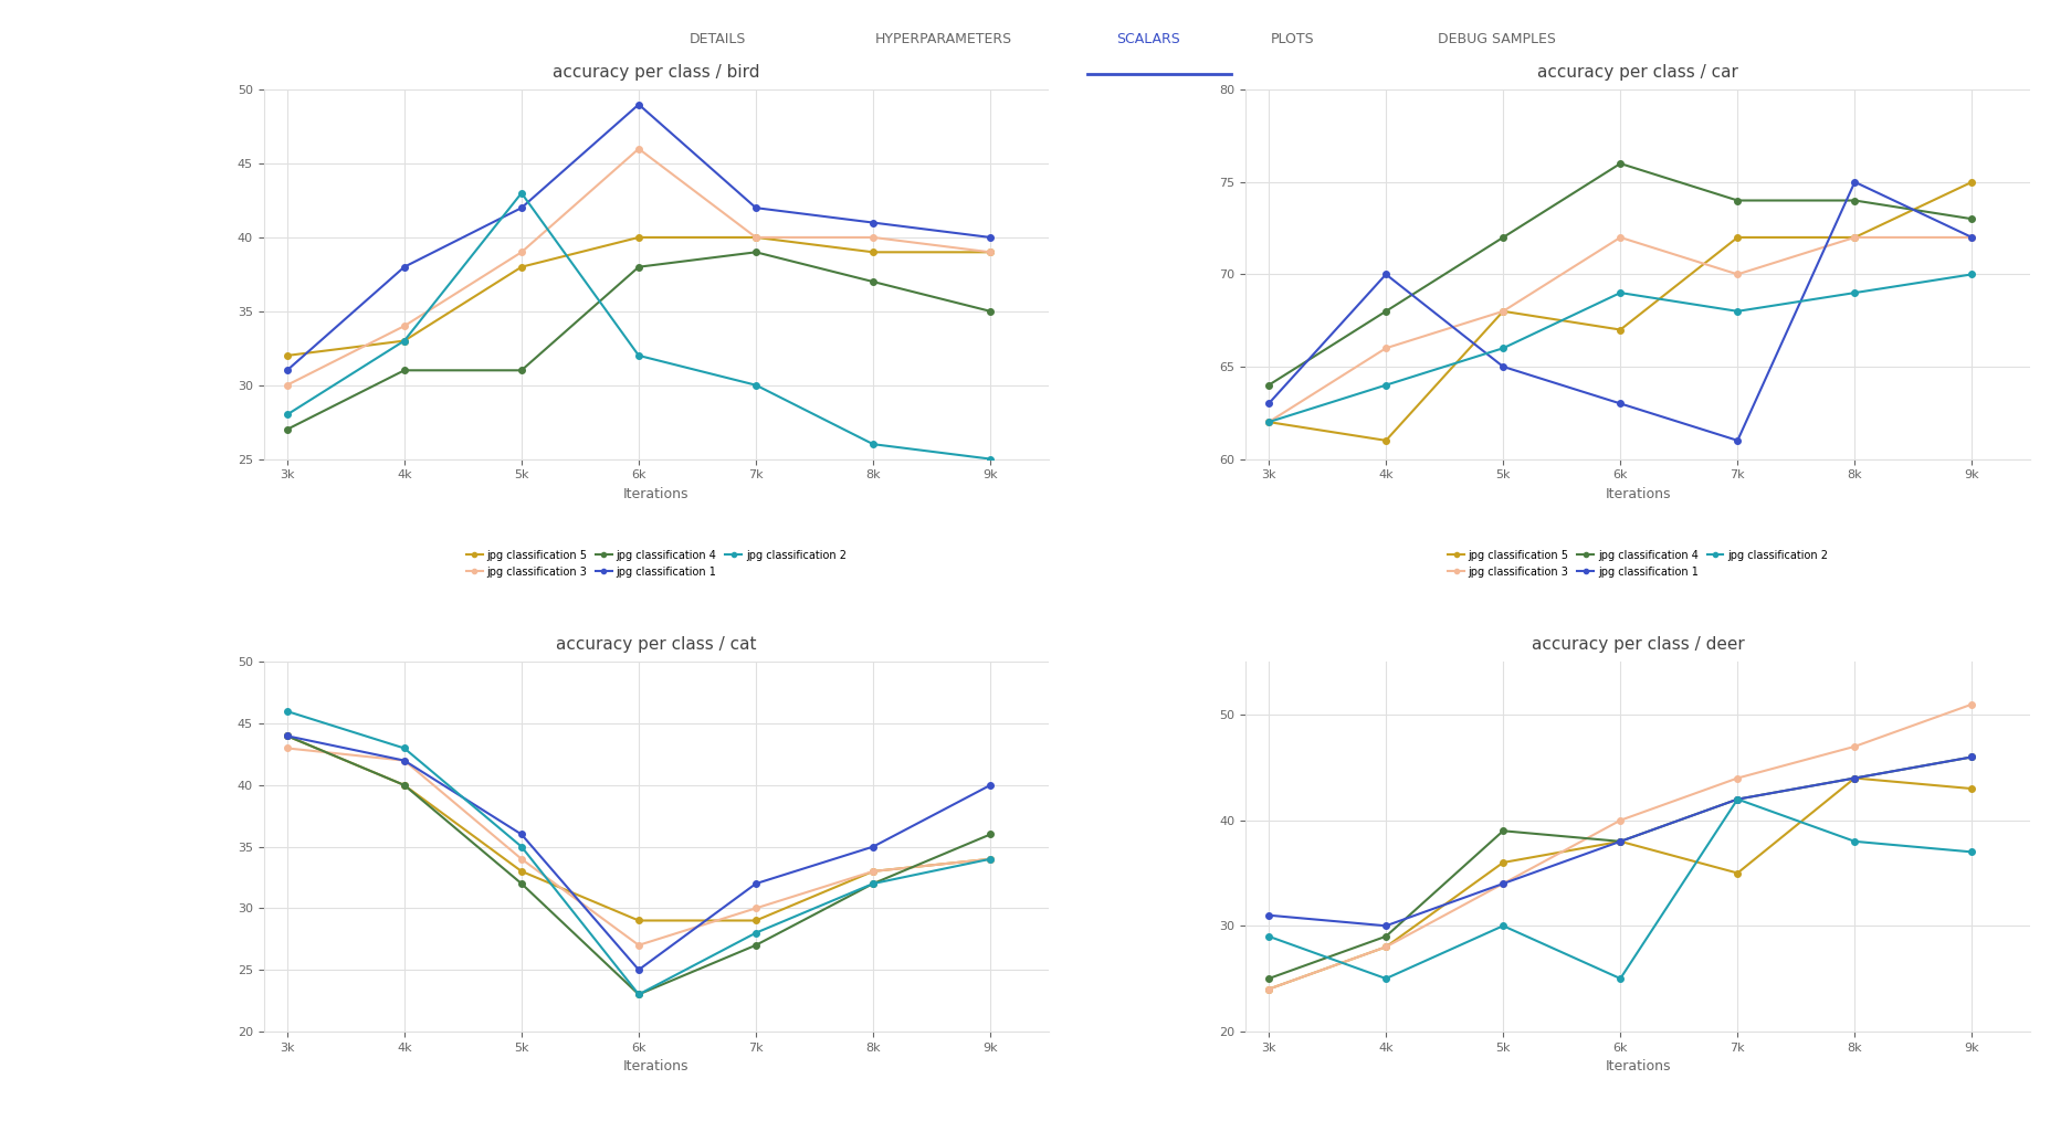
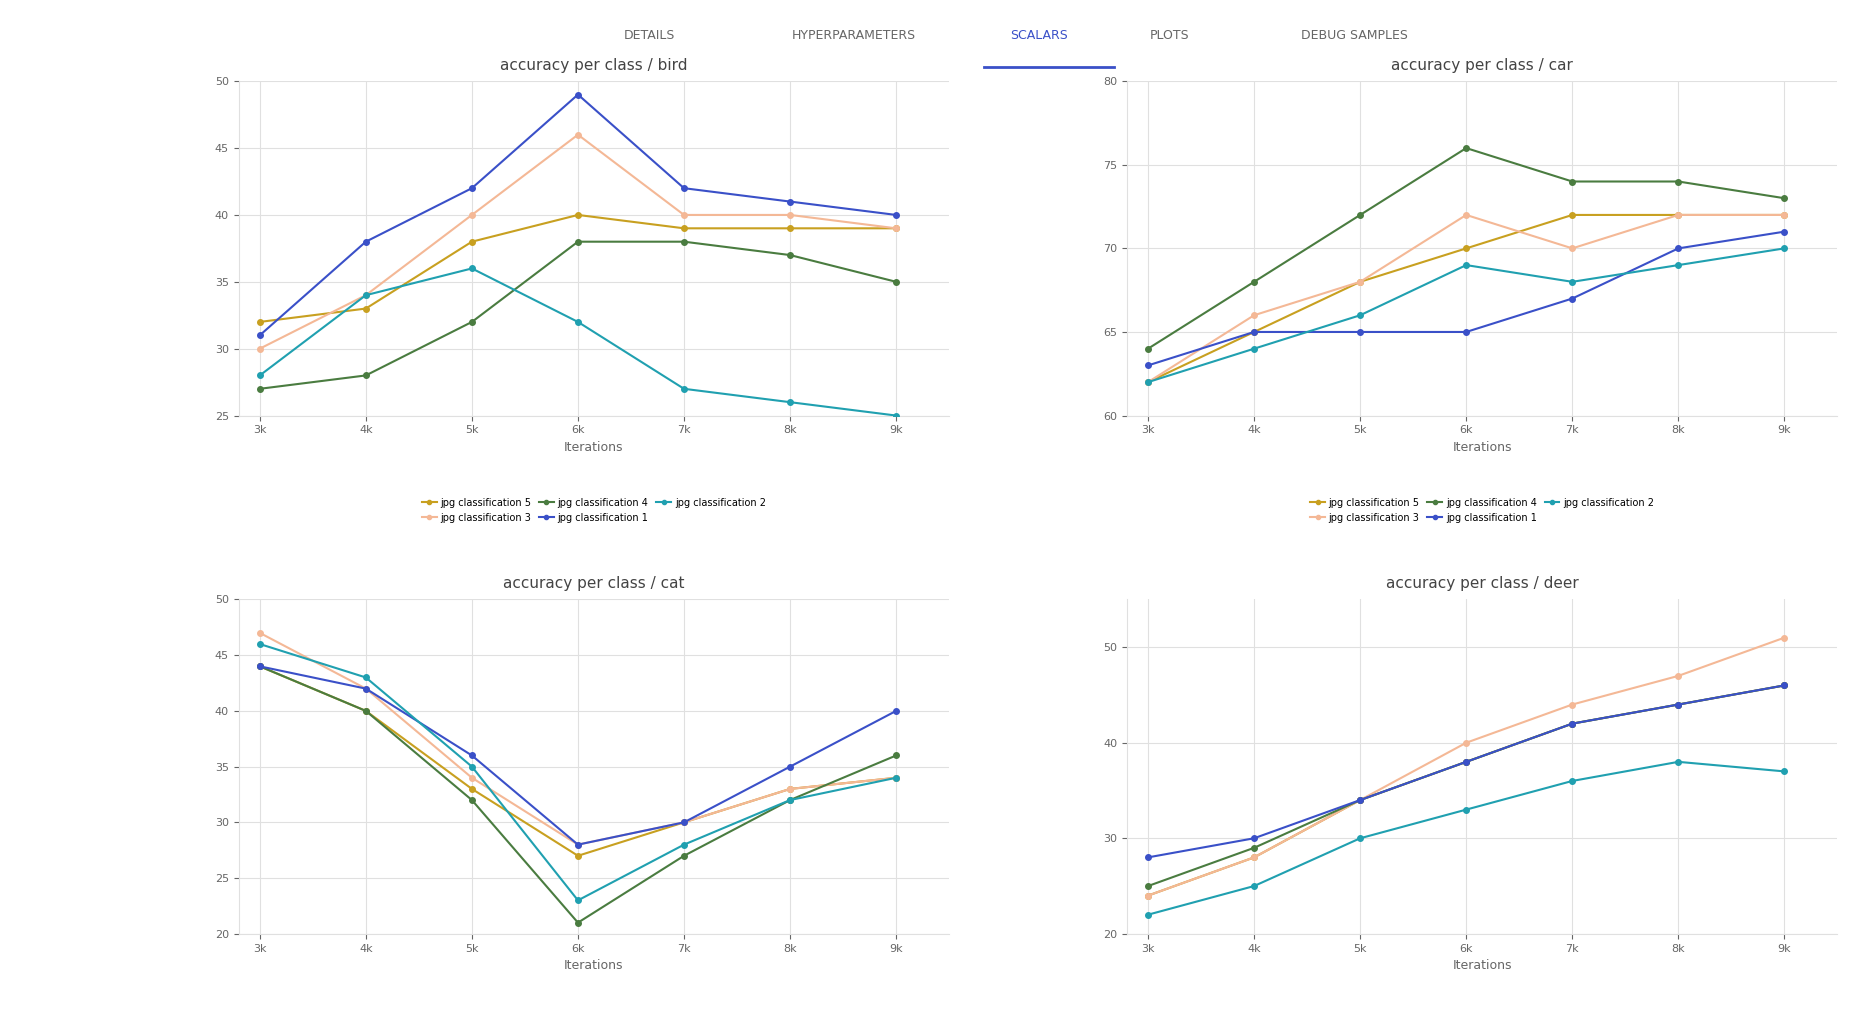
accuracy per class / bird/jpg classification 4/4k: 31 -> 28
accuracy per class / bird/jpg classification 2/4k: 33 -> 34
accuracy per class / bird/jpg classification 3/5k: 39 -> 40
accuracy per class / bird/jpg classification 4/5k: 31 -> 32
accuracy per class / bird/jpg classification 2/5k: 43 -> 36
accuracy per class / bird/jpg classification 5/7k: 40 -> 39
accuracy per class / bird/jpg classification 4/7k: 39 -> 38
accuracy per class / bird/jpg classification 2/7k: 30 -> 27
accuracy per class / car/jpg classification 5/4k: 61 -> 65
accuracy per class / car/jpg classification 1/4k: 70 -> 65
accuracy per class / car/jpg classification 5/6k: 67 -> 70
accuracy per class / car/jpg classification 1/6k: 63 -> 65
accuracy per class / car/jpg classification 1/7k: 61 -> 67
accuracy per class / car/jpg classification 1/8k: 75 -> 70
accuracy per class / car/jpg classification 5/9k: 75 -> 72
accuracy per class / car/jpg classification 1/9k: 72 -> 71
accuracy per class / cat/jpg classification 3/3k: 43 -> 47
accuracy per class / cat/jpg classification 5/6k: 29 -> 27
accuracy per class / cat/jpg classification 3/6k: 27 -> 28
accuracy per class / cat/jpg classification 4/6k: 23 -> 21
accuracy per class / cat/jpg classification 1/6k: 25 -> 28
accuracy per class / cat/jpg classification 5/7k: 29 -> 30
accuracy per class / cat/jpg classification 1/7k: 32 -> 30
accuracy per class / deer/jpg classification 1/3k: 31 -> 28
accuracy per class / deer/jpg classification 2/3k: 29 -> 22
accuracy per class / deer/jpg classification 5/5k: 36 -> 34
accuracy per class / deer/jpg classification 4/5k: 39 -> 34
accuracy per class / deer/jpg classification 2/6k: 25 -> 33
accuracy per class / deer/jpg classification 5/7k: 35 -> 42
accuracy per class / deer/jpg classification 2/7k: 42 -> 36
accuracy per class / deer/jpg classification 5/9k: 43 -> 46
